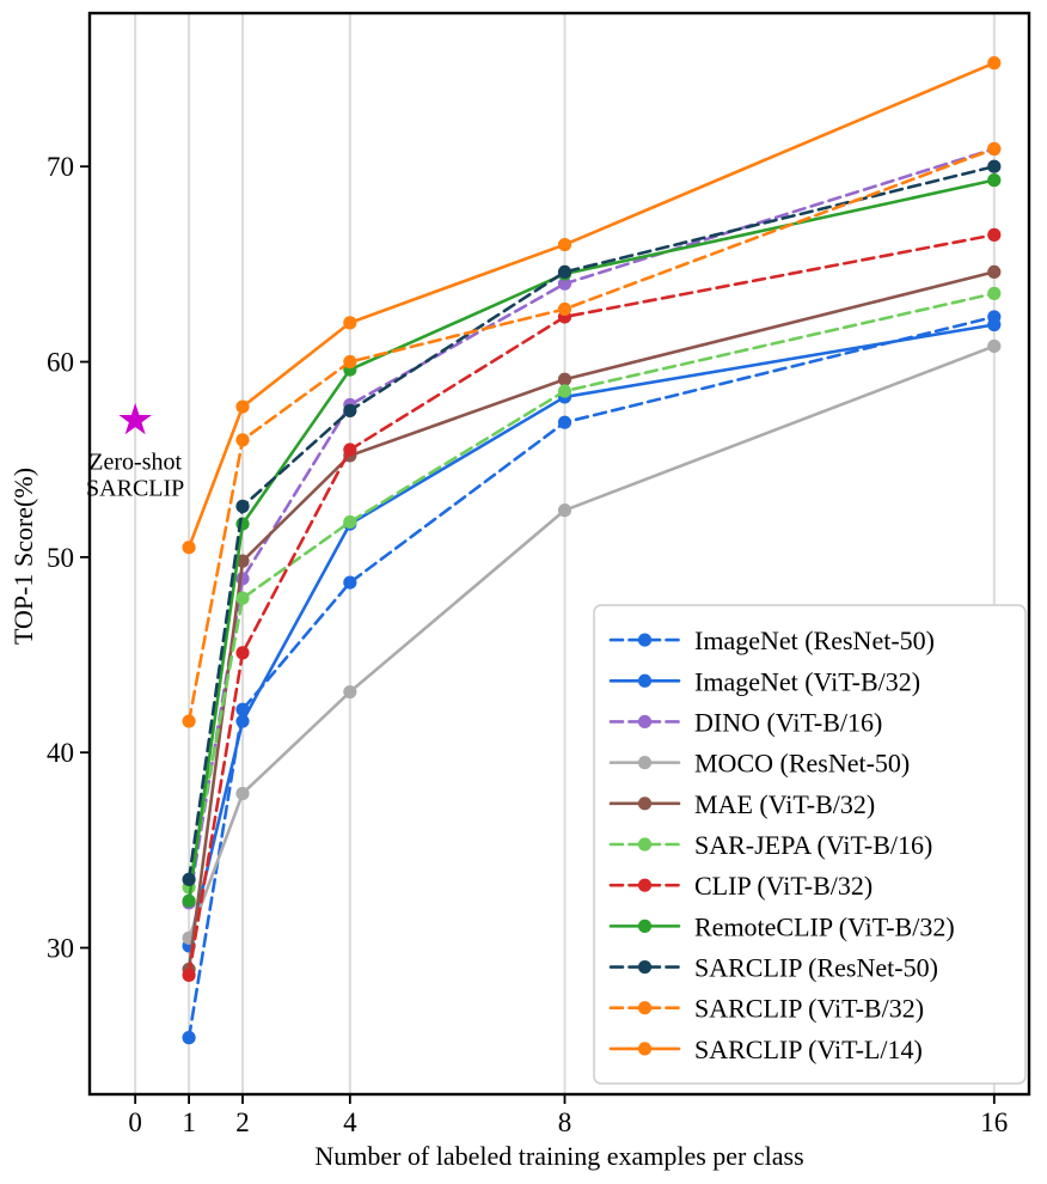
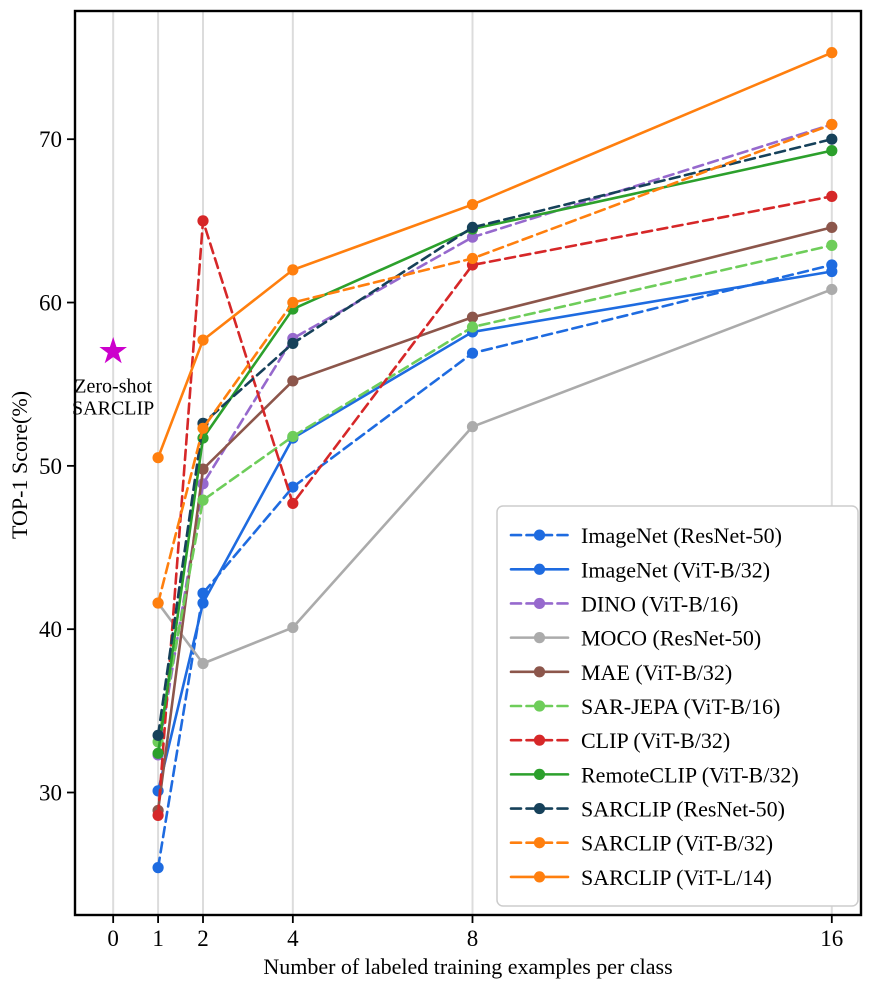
MOCO (ResNet-50)/1: 30.5 -> 41.6
CLIP (ViT-B/32)/2: 45.1 -> 65.0
SARCLIP (ViT-B/32)/2: 56.0 -> 52.3
MOCO (ResNet-50)/4: 43.1 -> 40.1
CLIP (ViT-B/32)/4: 55.5 -> 47.7
